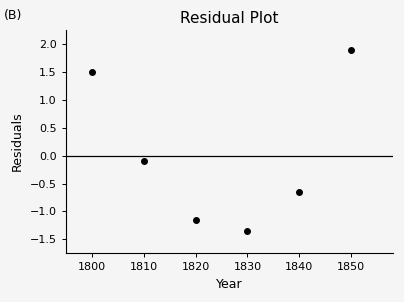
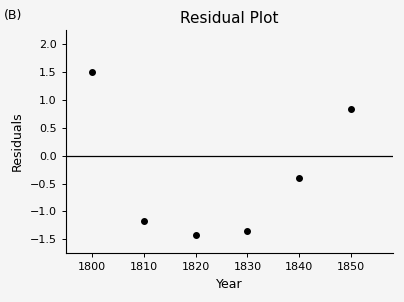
1810: -0.10 -> -1.18
1820: -1.15 -> -1.42
1840: -0.65 -> -0.40
1850: 1.90 -> 0.84
